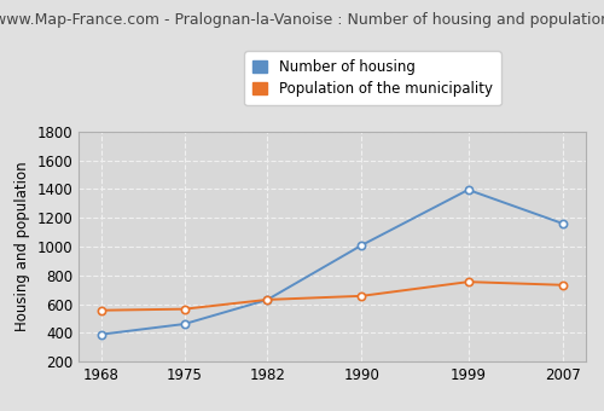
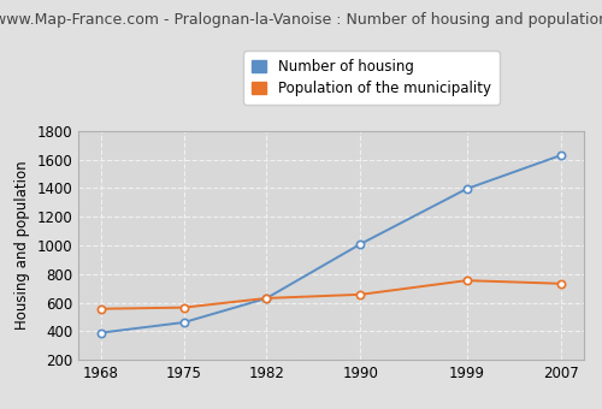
Number of housing/2007: 1160 -> 1630
